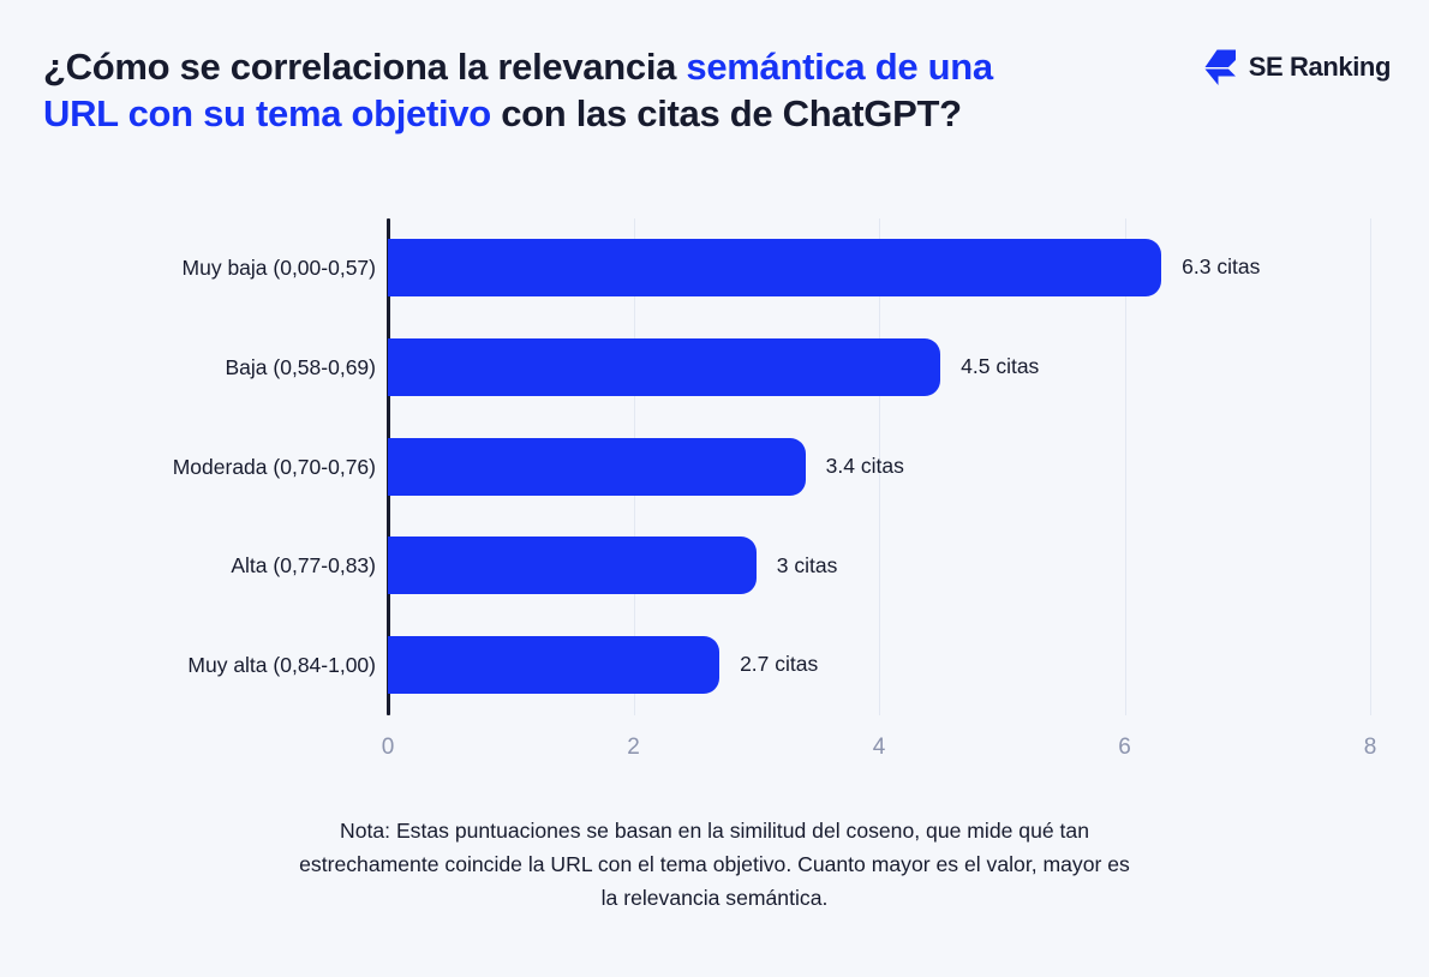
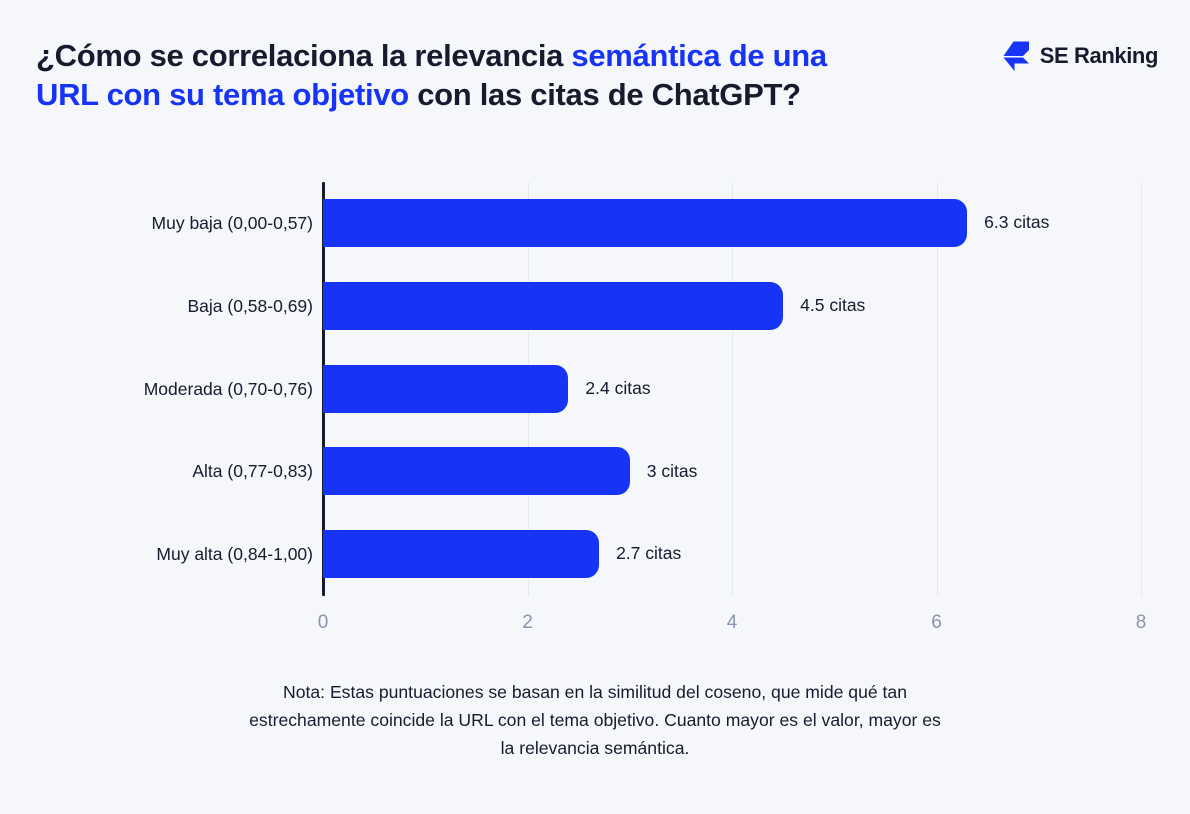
Moderada (0,70-0,76): 3.4 -> 2.4
